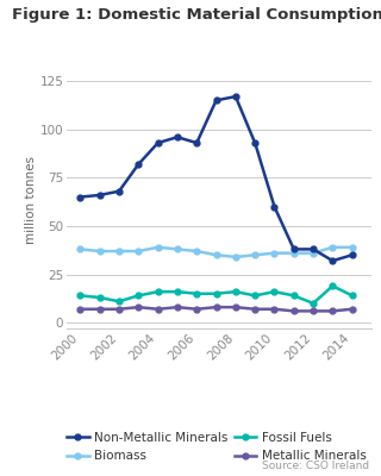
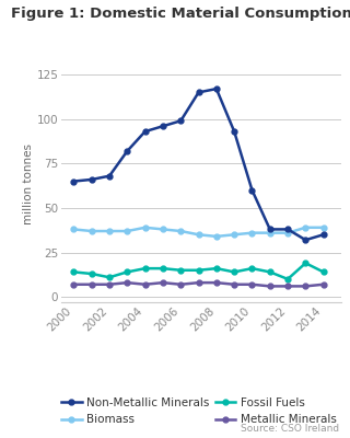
Non-Metallic Minerals/2006: 93 -> 99
